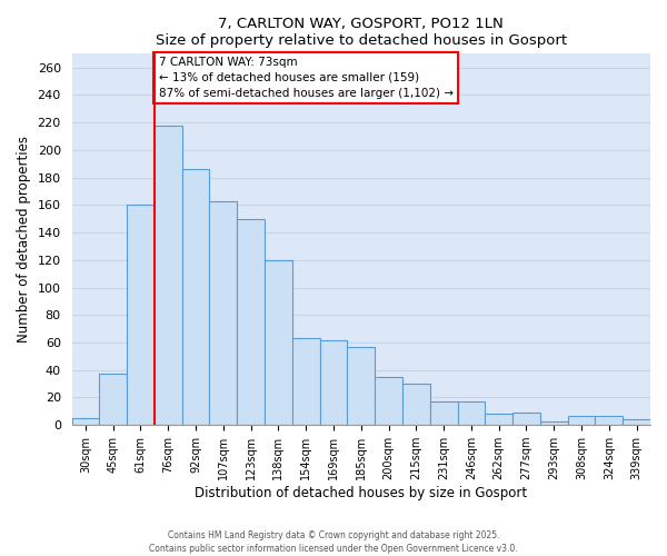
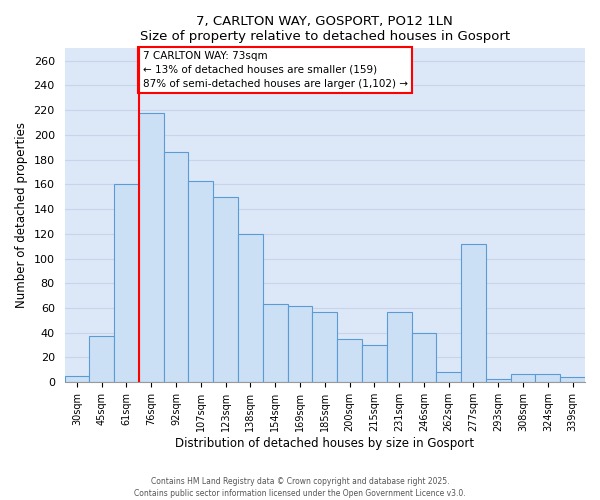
231sqm: 17 -> 57
246sqm: 17 -> 40
277sqm: 9 -> 112
